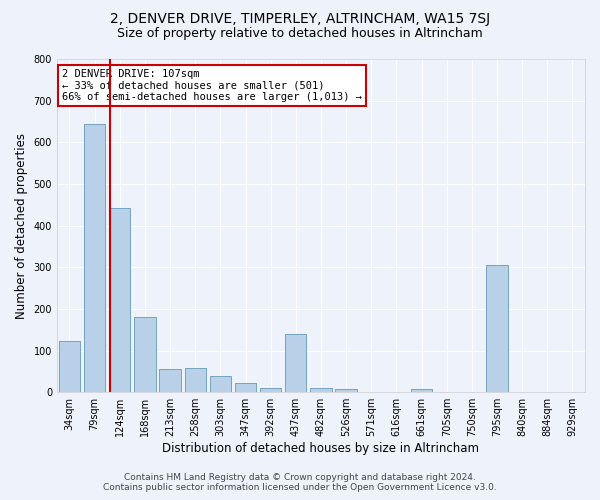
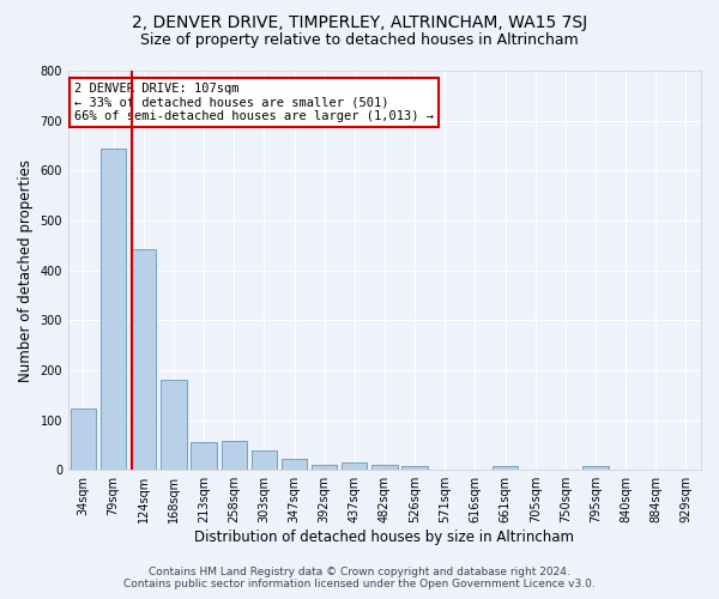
437sqm: 140 -> 14
795sqm: 305 -> 8
